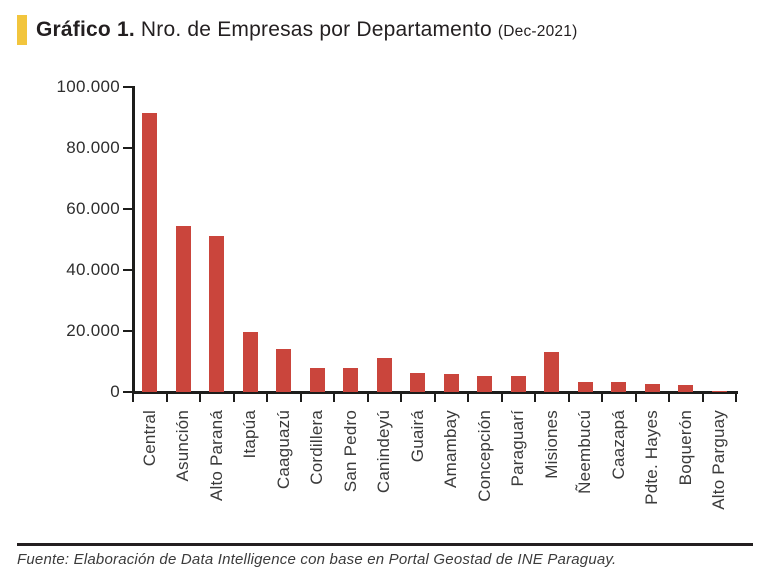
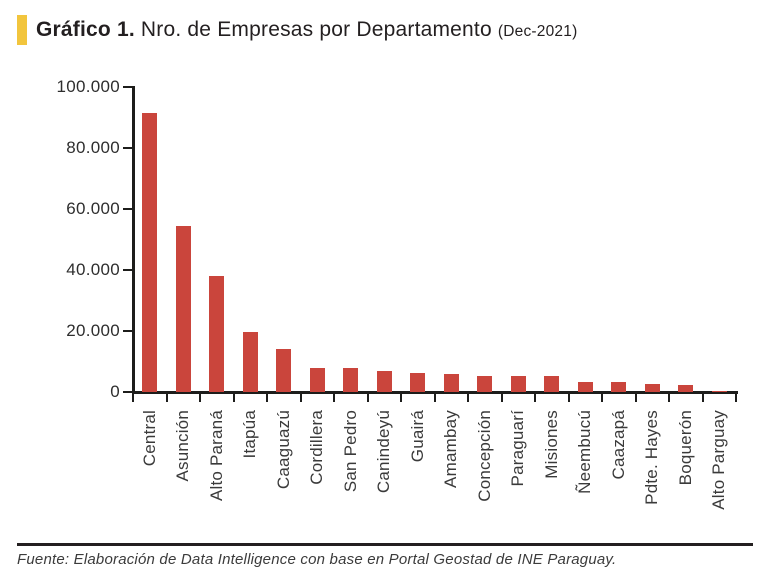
Alto Paraná: 51000 -> 38000
Canindeyú: 11000 -> 7000
Misiones: 13000 -> 5000
